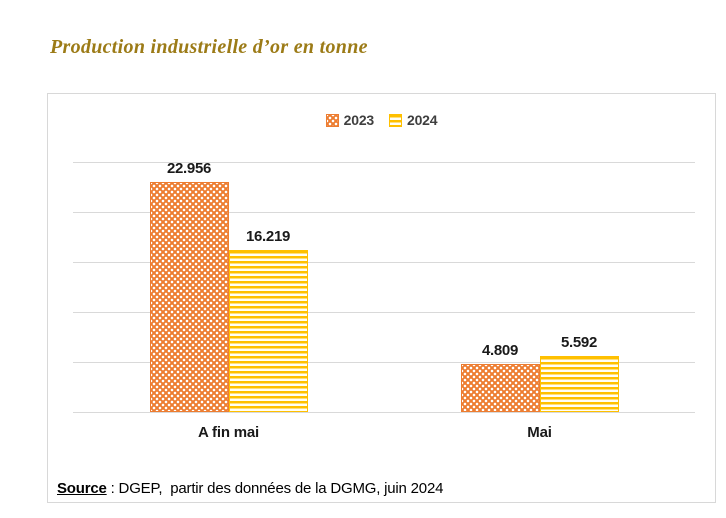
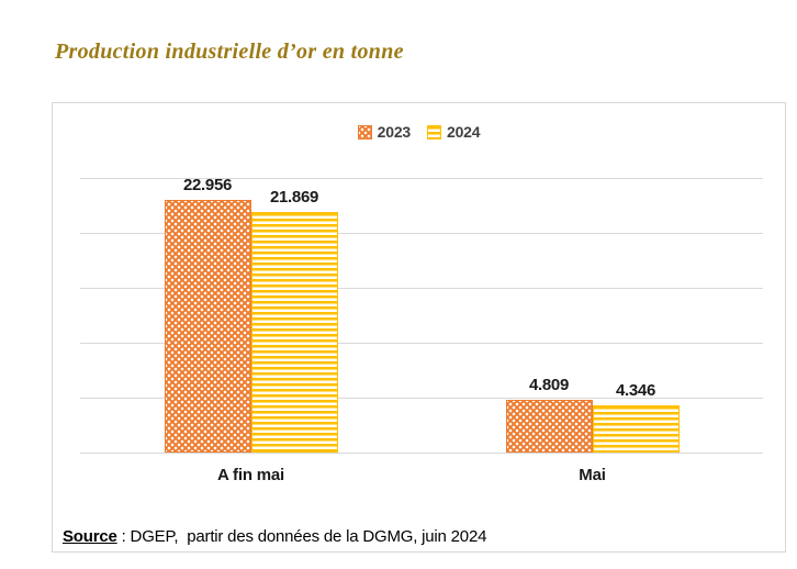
2024/A fin mai: 16.219 -> 21.869
2024/Mai: 5.592 -> 4.346
